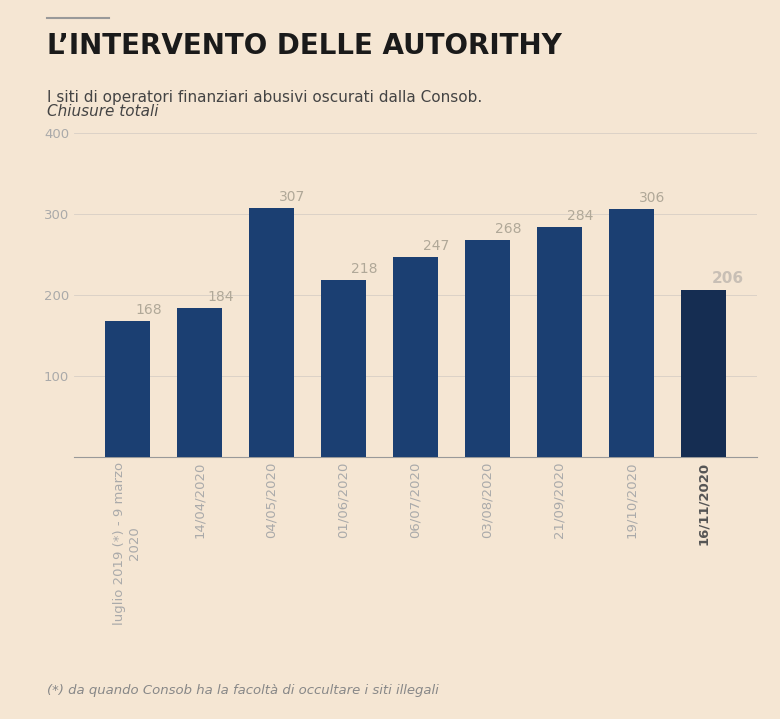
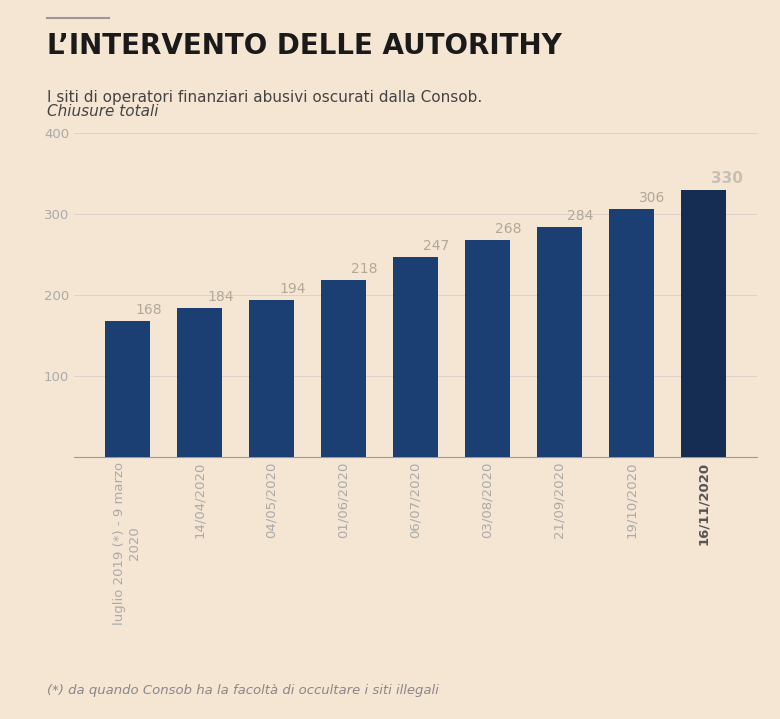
04/05/2020: 307 -> 194
16/11/2020: 206 -> 330
